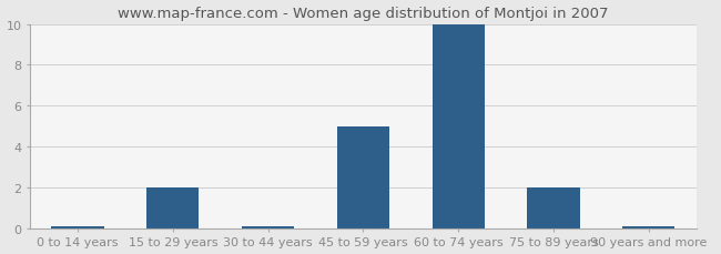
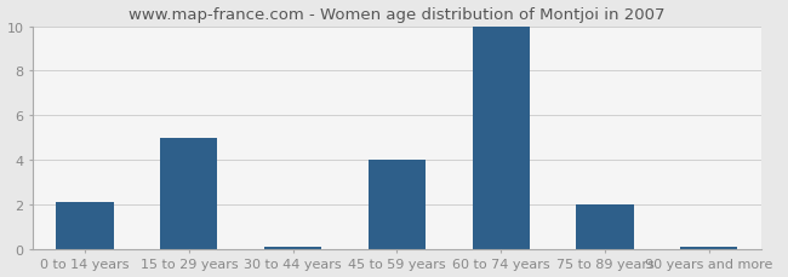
0 to 14 years: 0.1 -> 2.1
15 to 29 years: 2.0 -> 5.0
45 to 59 years: 5.0 -> 4.0
